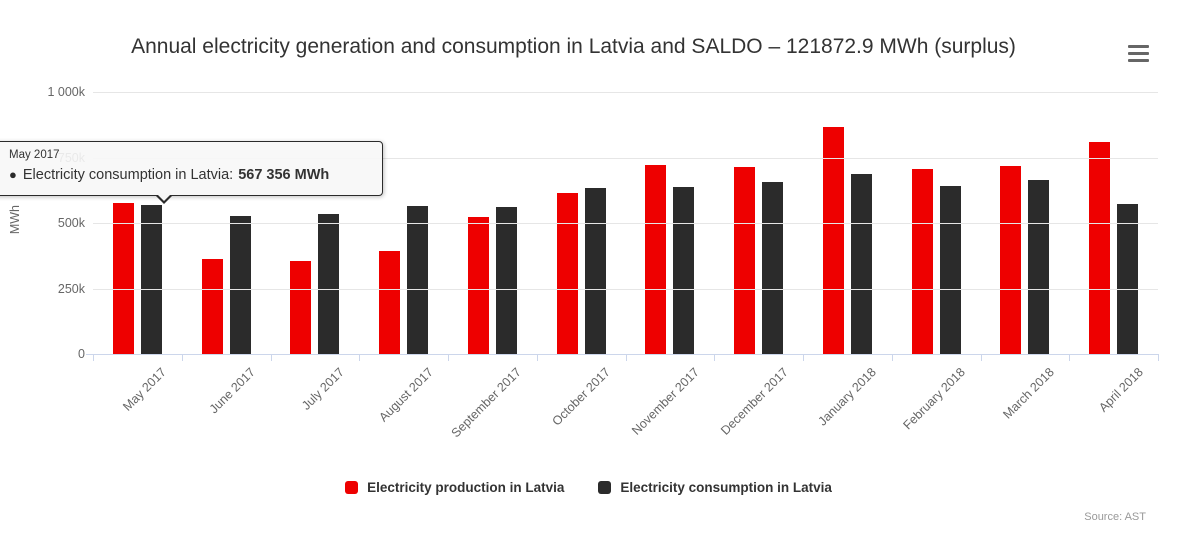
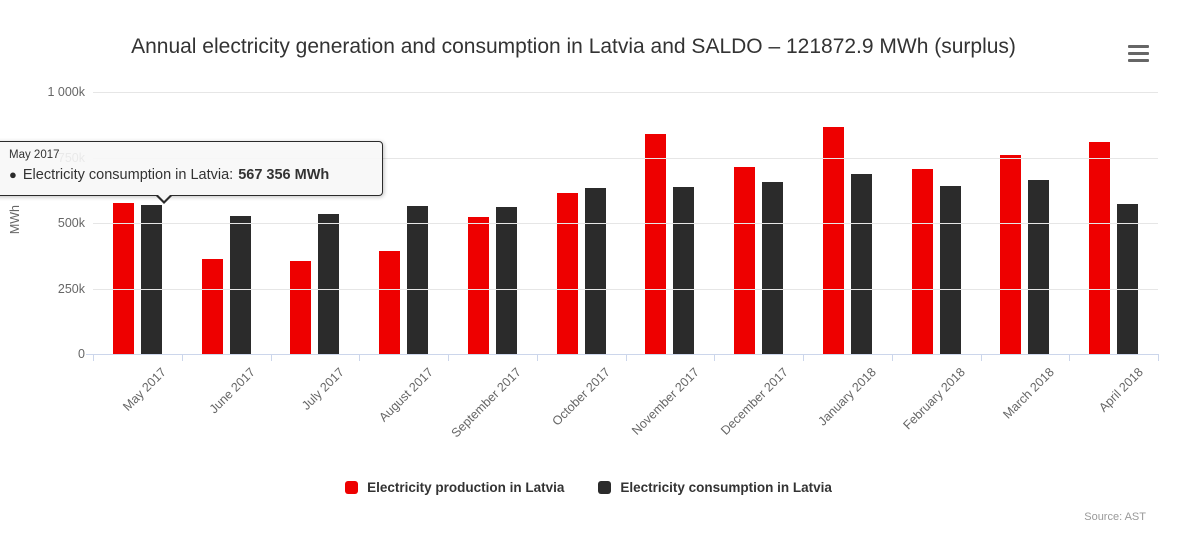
Electricity production in Latvia/November 2017: 720k -> 840k
Electricity production in Latvia/March 2018: 720k -> 760k
